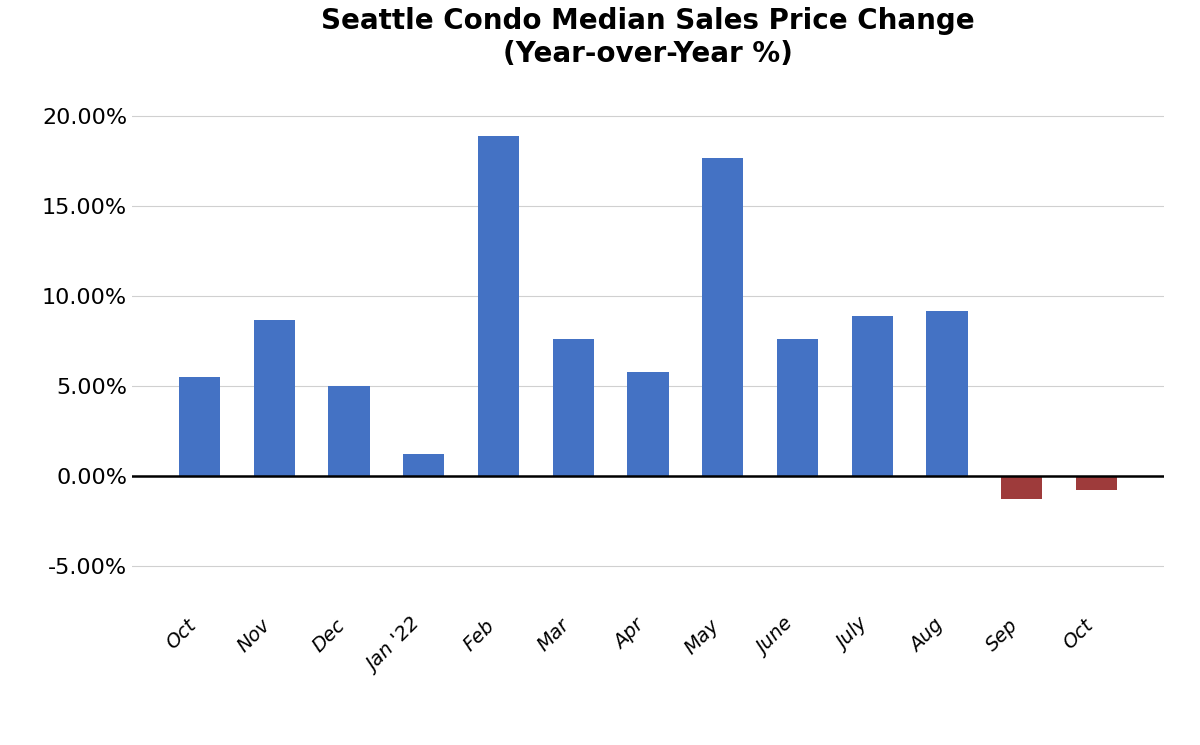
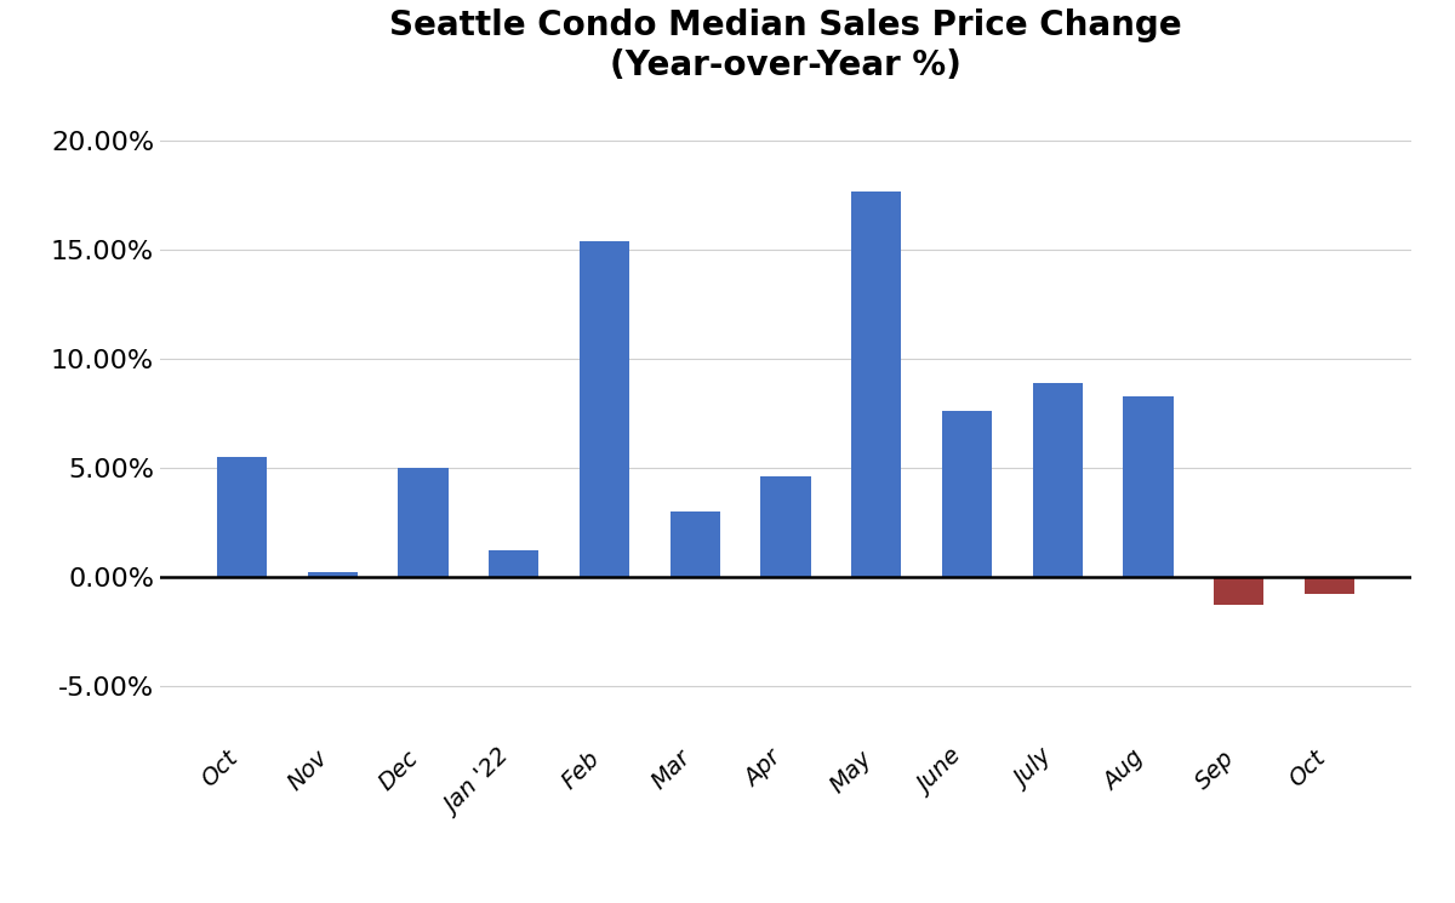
Nov: 8.7% -> 0.2%
Feb: 18.9% -> 15.4%
Mar: 7.6% -> 3.0%
Apr: 5.8% -> 4.6%
Aug: 9.2% -> 8.3%
